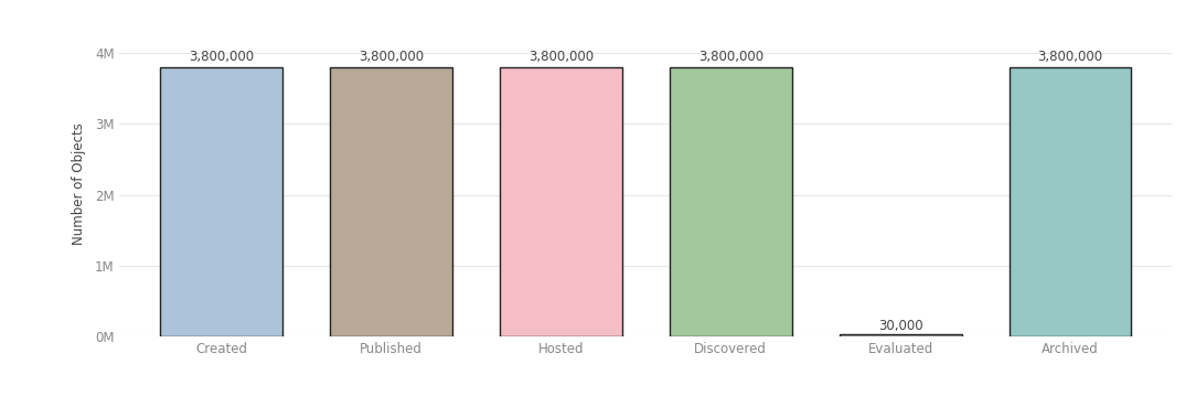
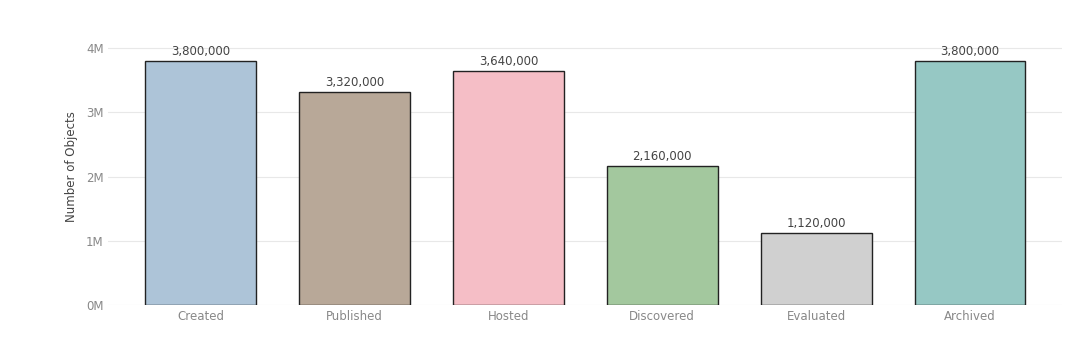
Published: 3,800,000 -> 3,320,000
Hosted: 3,800,000 -> 3,640,000
Discovered: 3,800,000 -> 2,160,000
Evaluated: 30,000 -> 1,120,000
